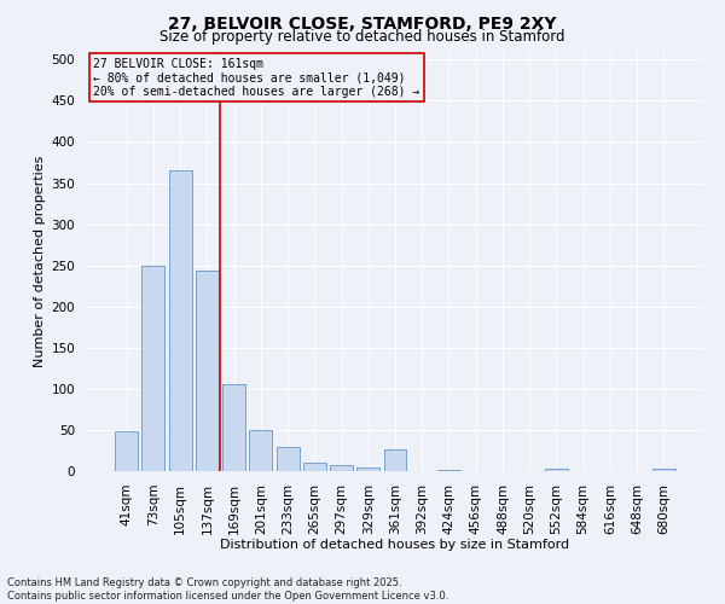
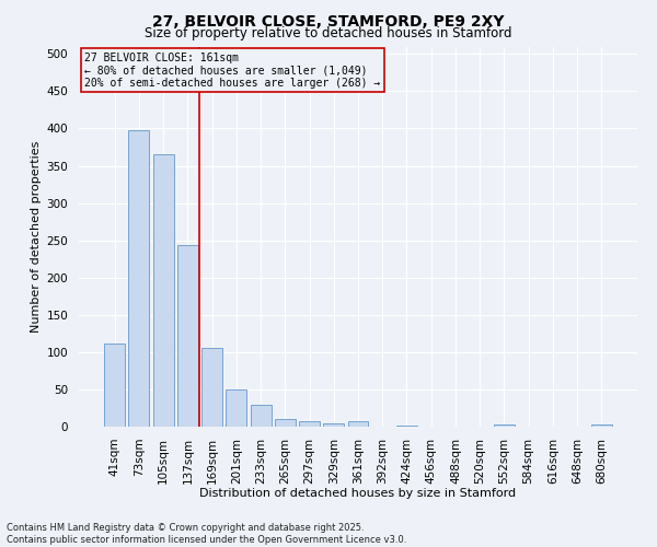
41sqm: 48 -> 112
73sqm: 250 -> 397
361sqm: 26 -> 7
